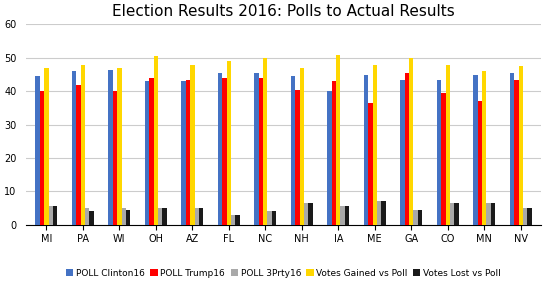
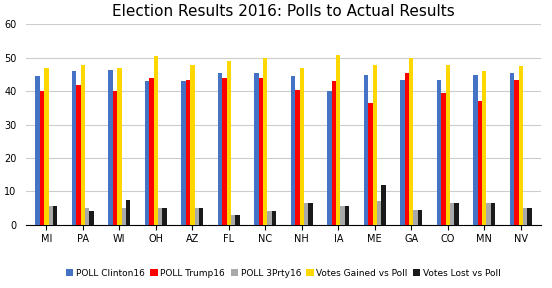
Votes Lost vs Poll/WI: 4.5 -> 7.5
Votes Lost vs Poll/ME: 7.0 -> 12.0
